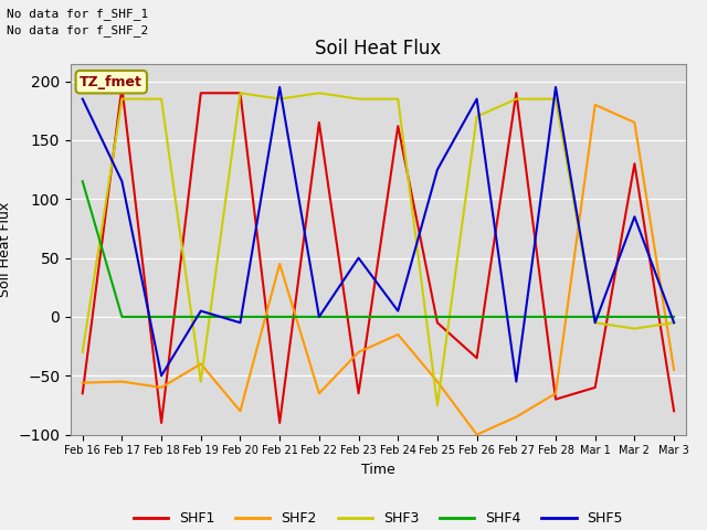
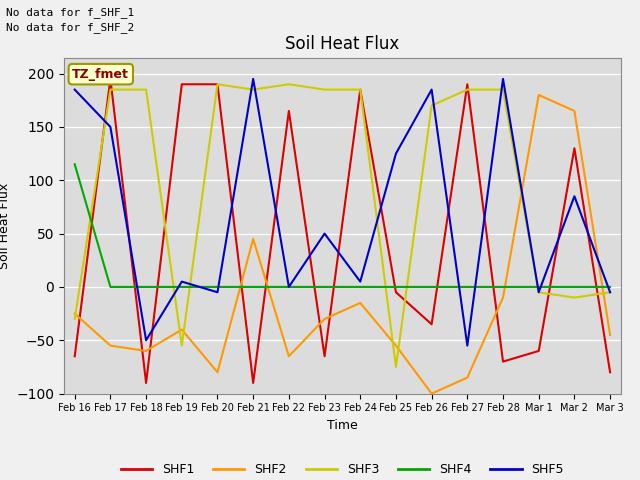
SHF2/Feb 16: -56 -> -25
SHF5/Feb 17: 115 -> 150
SHF1/Feb 24: 162 -> 185
SHF2/Feb 28: -65 -> -10
